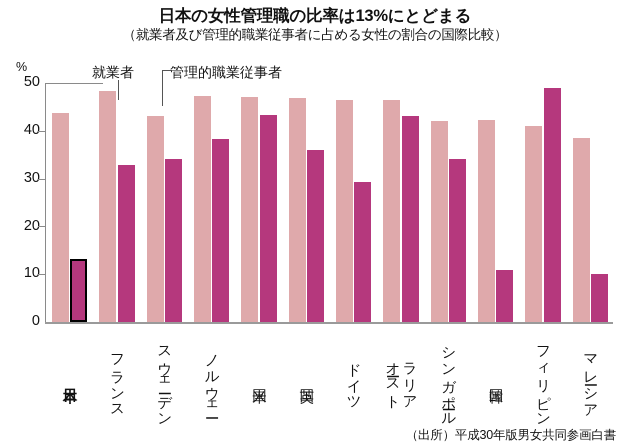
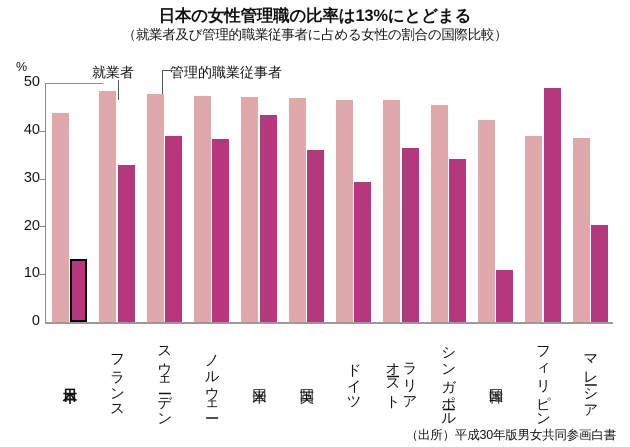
就業者/スウェーデン: 43 -> 48
管理的職業従事者/スウェーデン: 34 -> 39
管理的職業従事者/オーストラリア: 43 -> 36
就業者/シンガポール: 42 -> 45
就業者/フィリピン: 41 -> 39
管理的職業従事者/マレーシア: 10 -> 20
